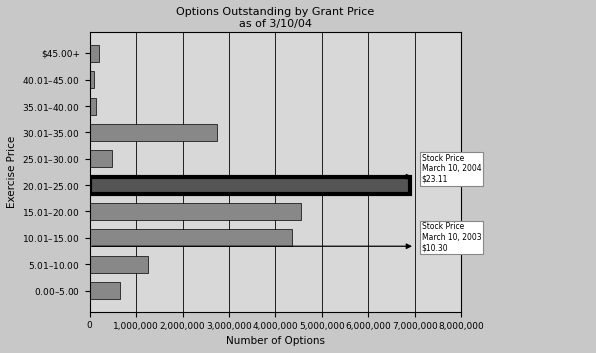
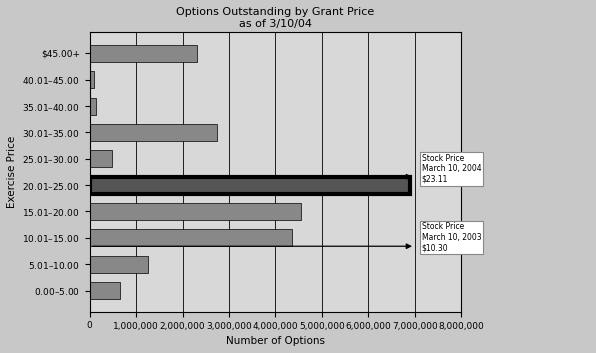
$45.00+: 200,000 -> 2,300,000
